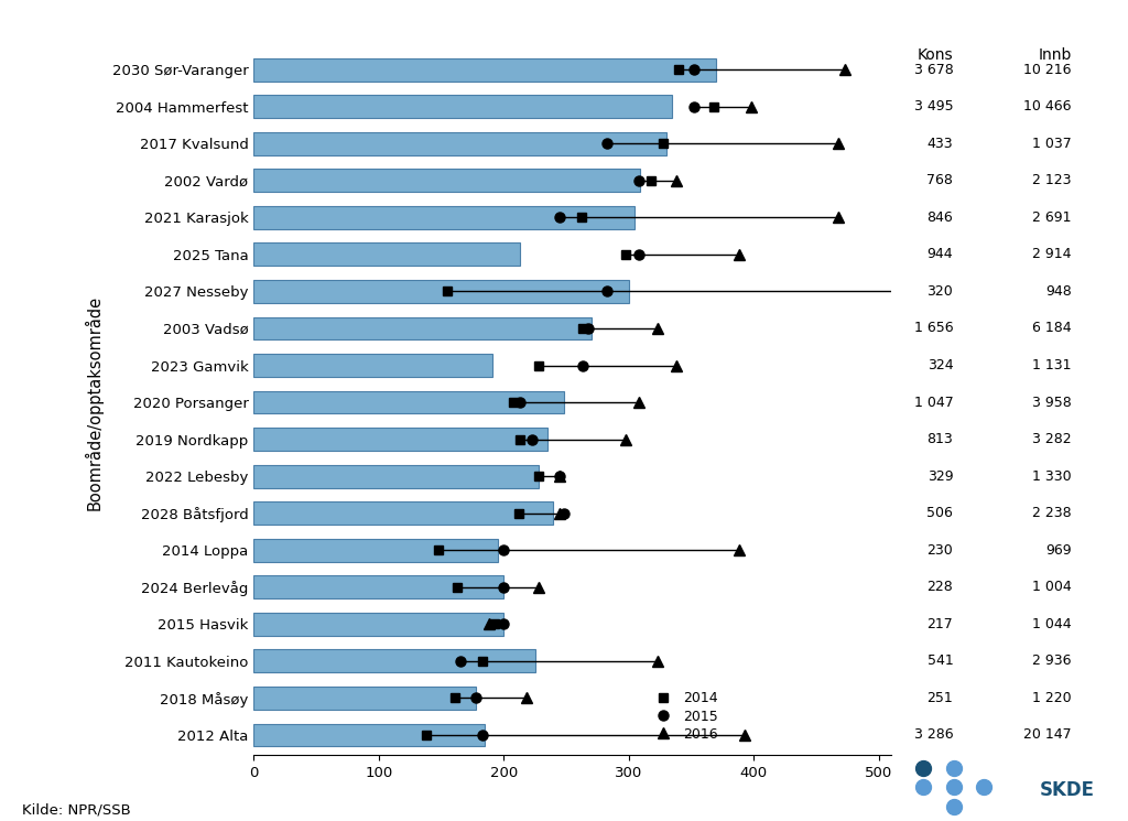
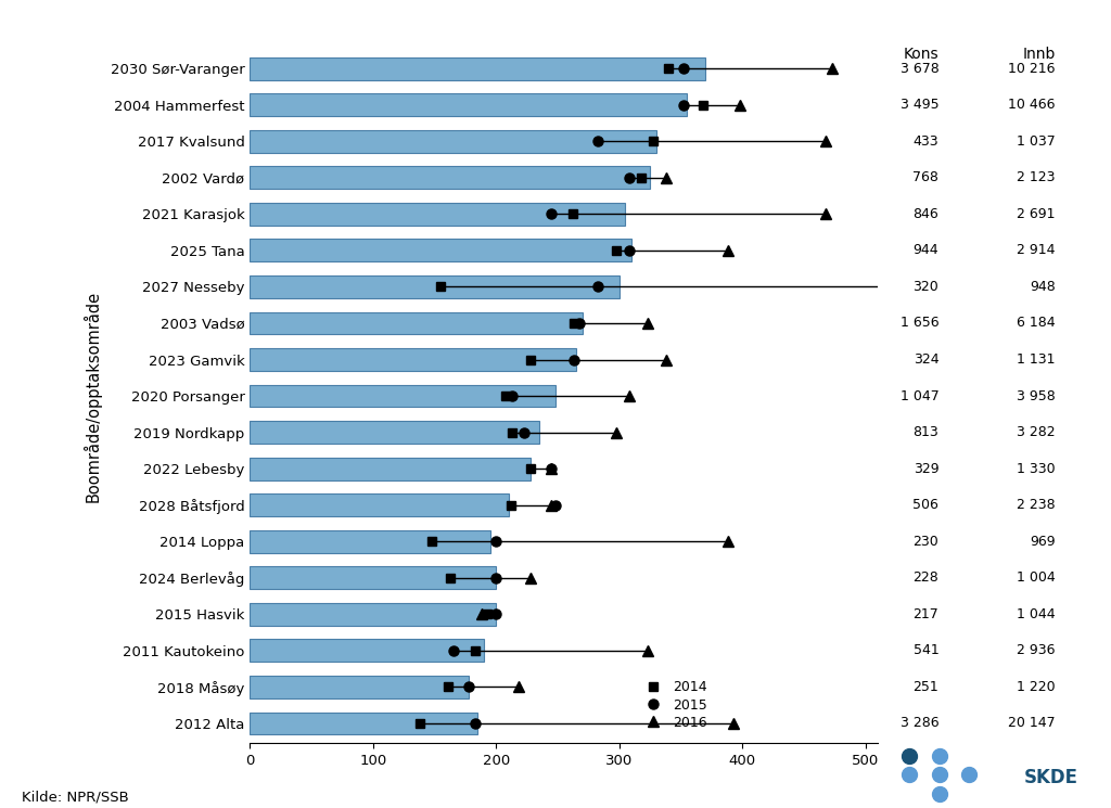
2004 Hammerfest: 335 -> 355
2002 Vardø: 309 -> 325
2025 Tana: 213 -> 310
2023 Gamvik: 191 -> 265
2028 Båtsfjord: 239 -> 210
2011 Kautokeino: 225 -> 190
